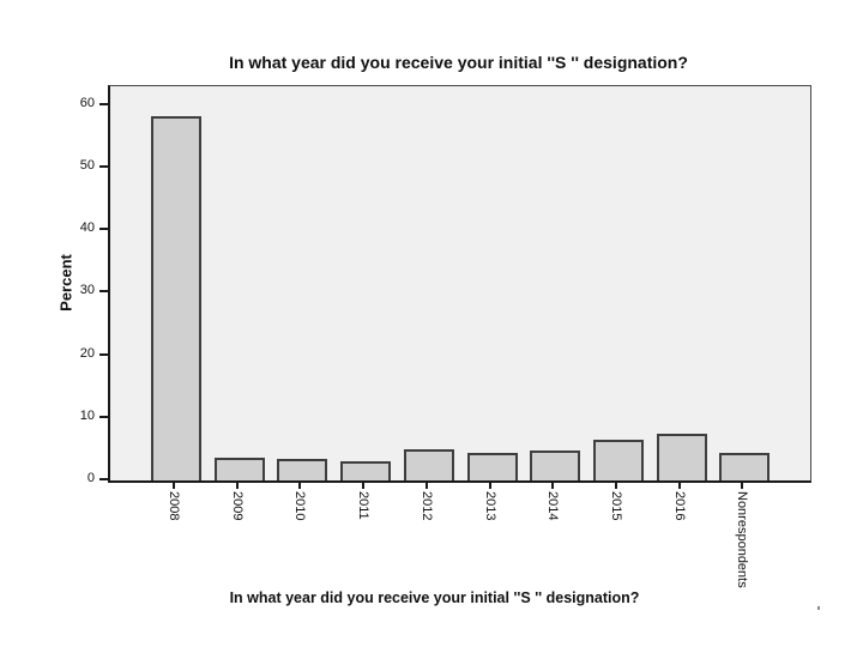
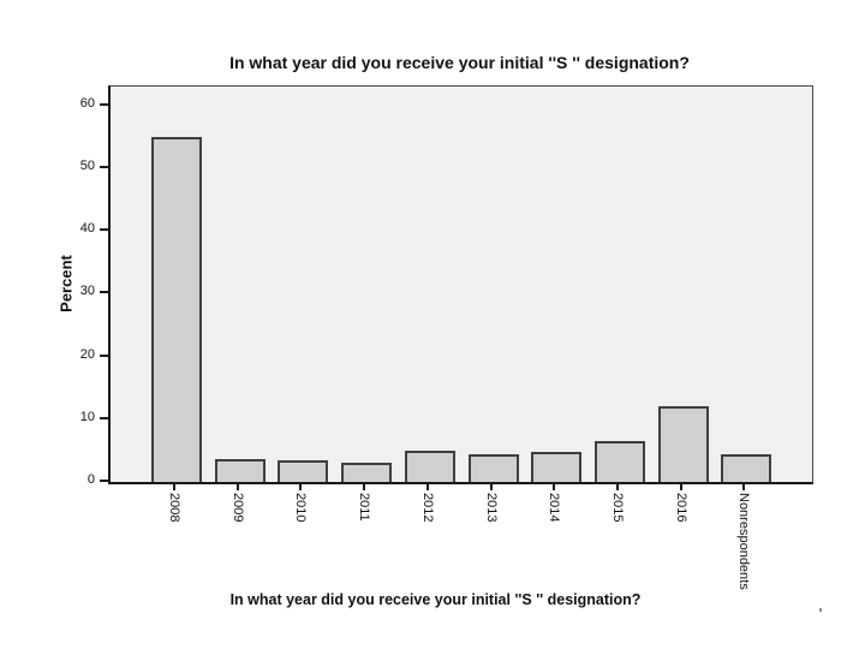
2008: 58 -> 55
2016: 8 -> 12
